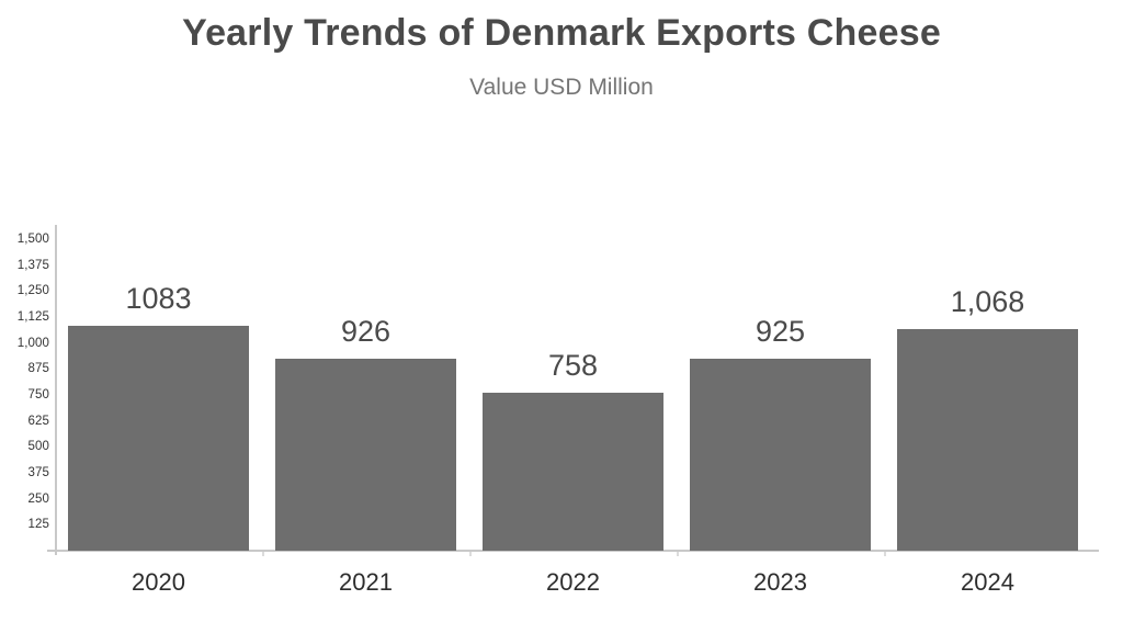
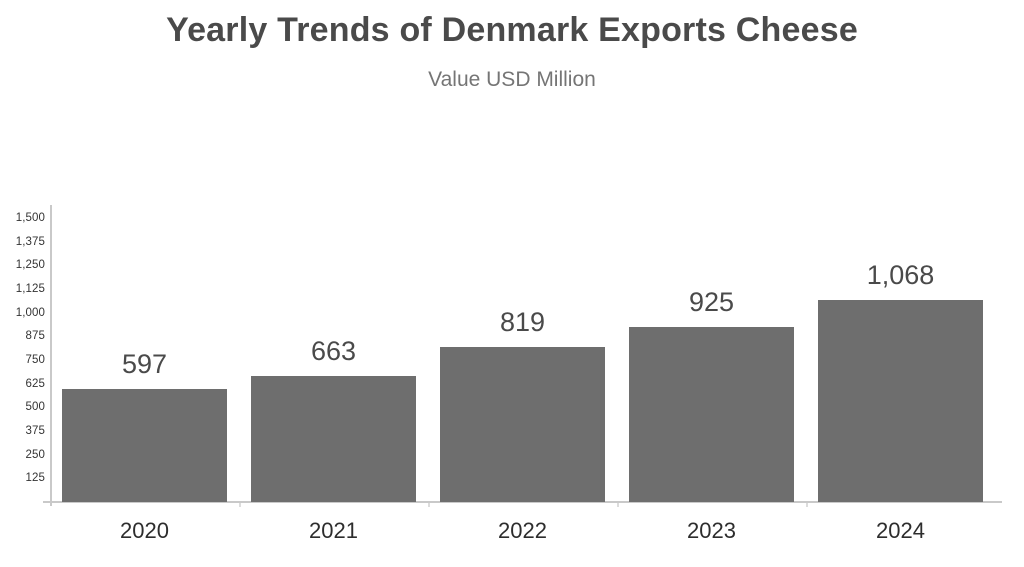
2020: 1083 -> 597
2021: 926 -> 663
2022: 758 -> 819
